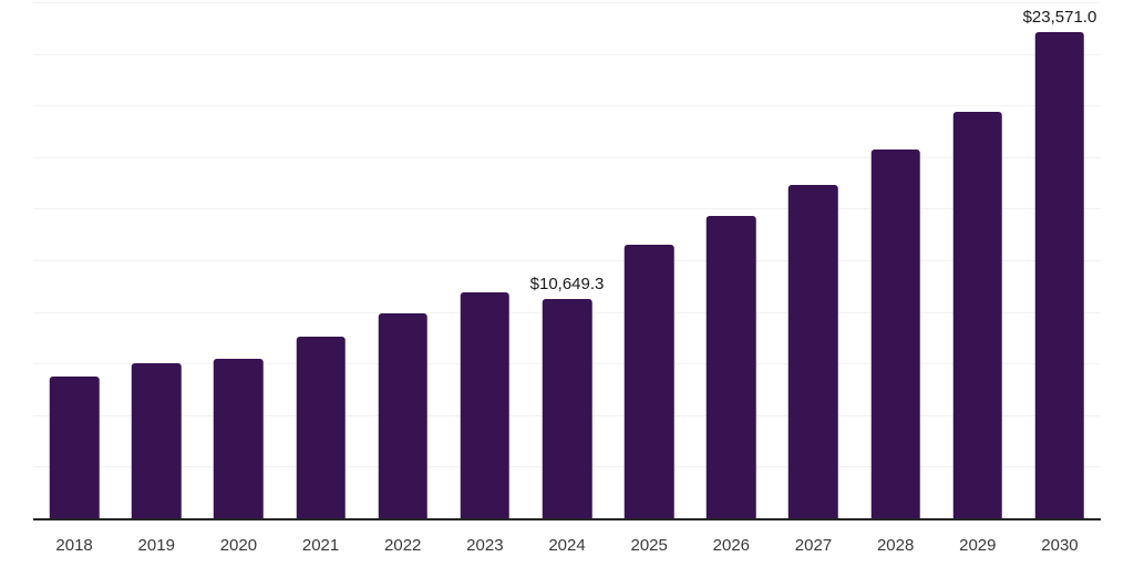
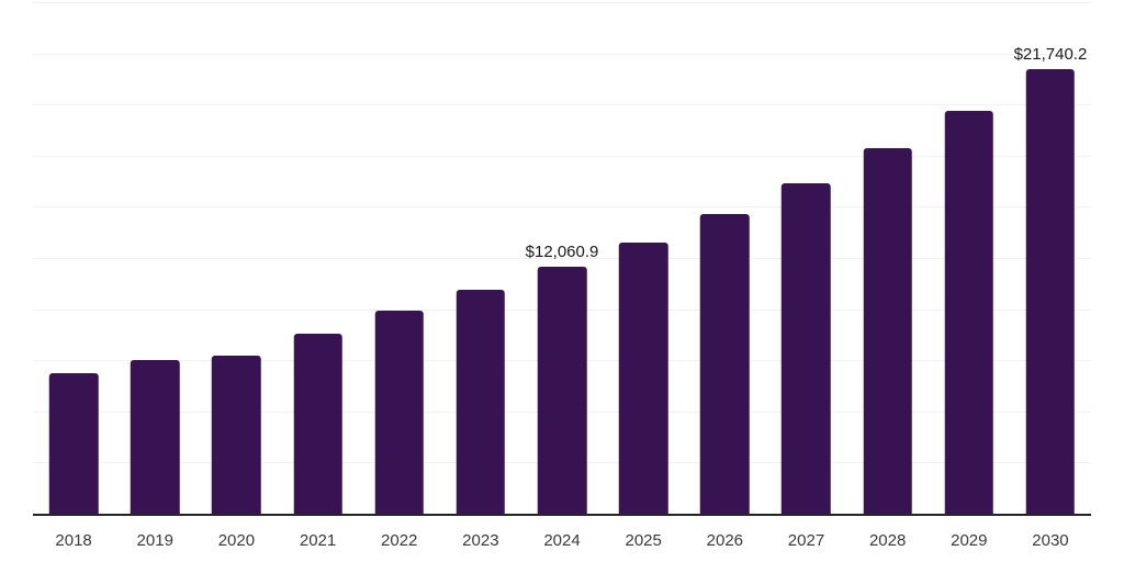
2024: $10,649.3 -> $12,060.9
2030: $23,571.0 -> $21,740.2
